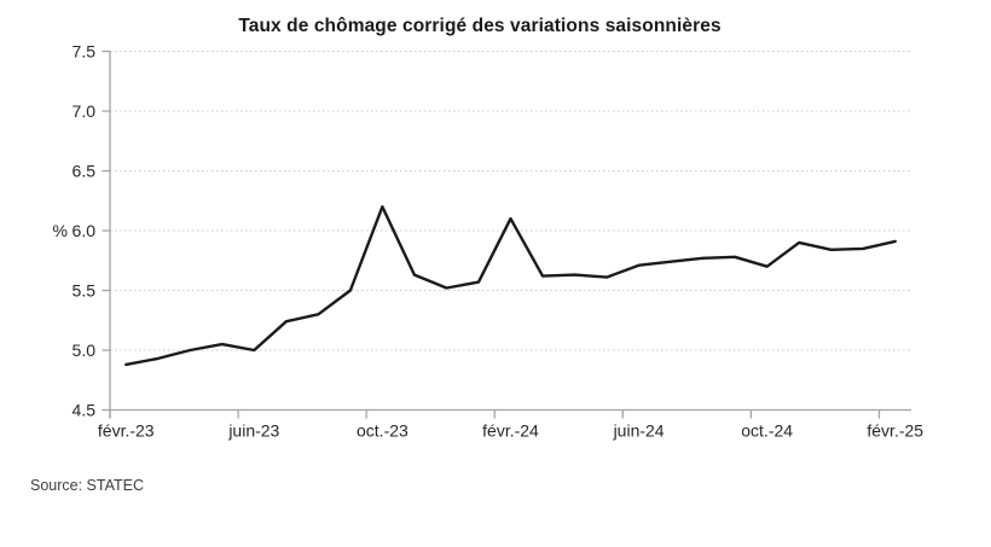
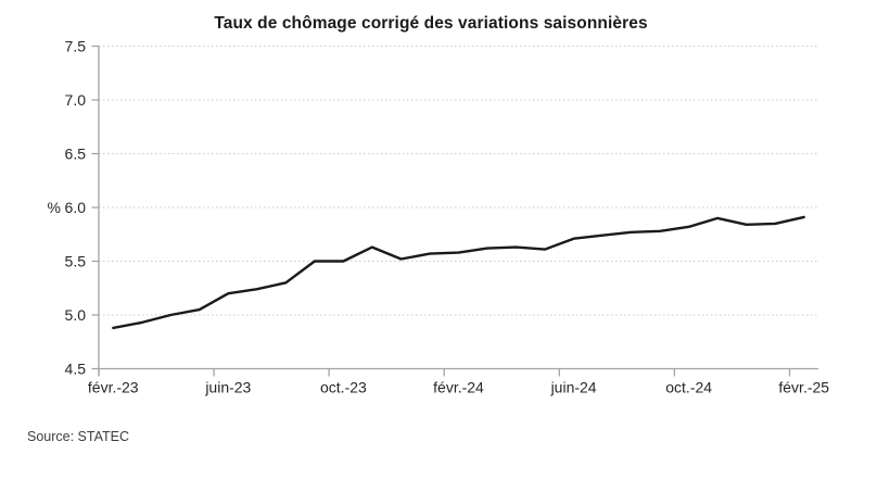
juin-23: 5.0 -> 5.2
oct.-23: 6.2 -> 5.5
févr.-24: 6.1 -> 5.6
oct.-24: 5.7 -> 5.8
